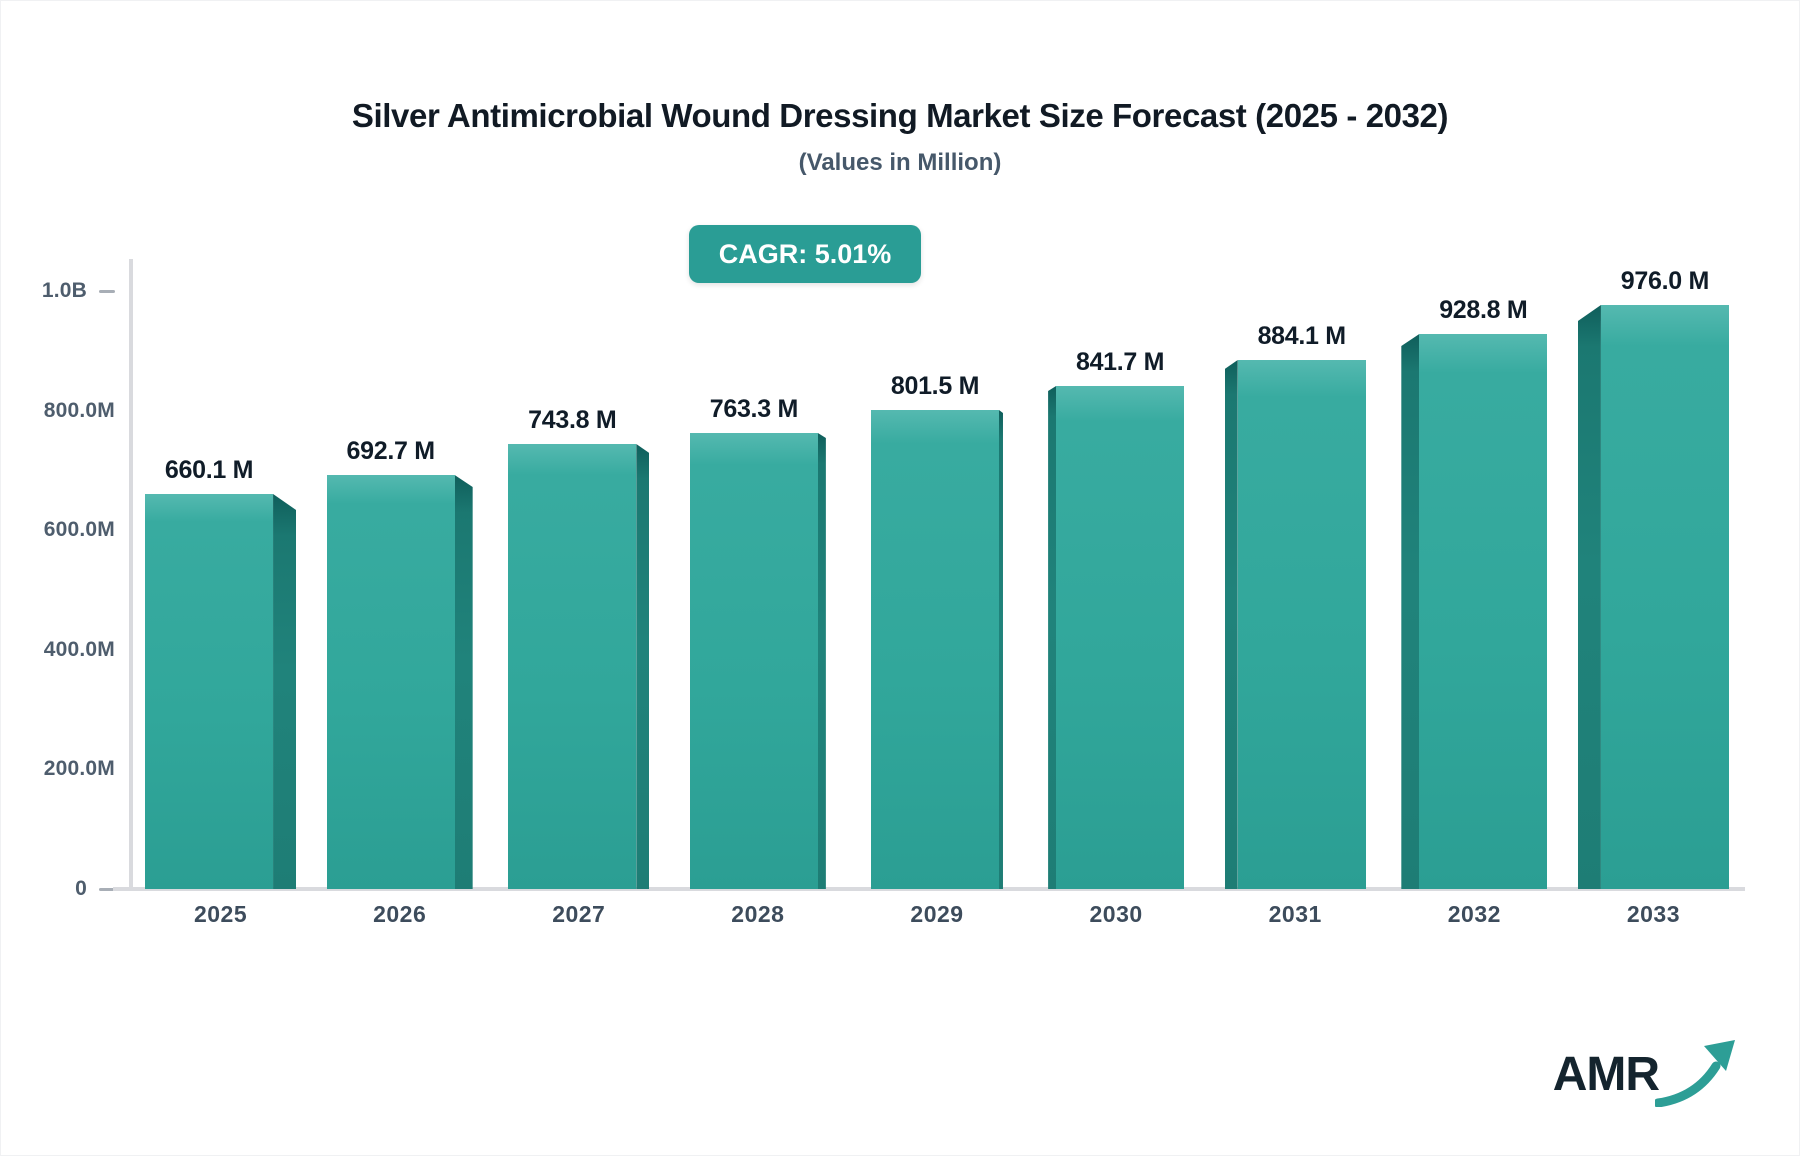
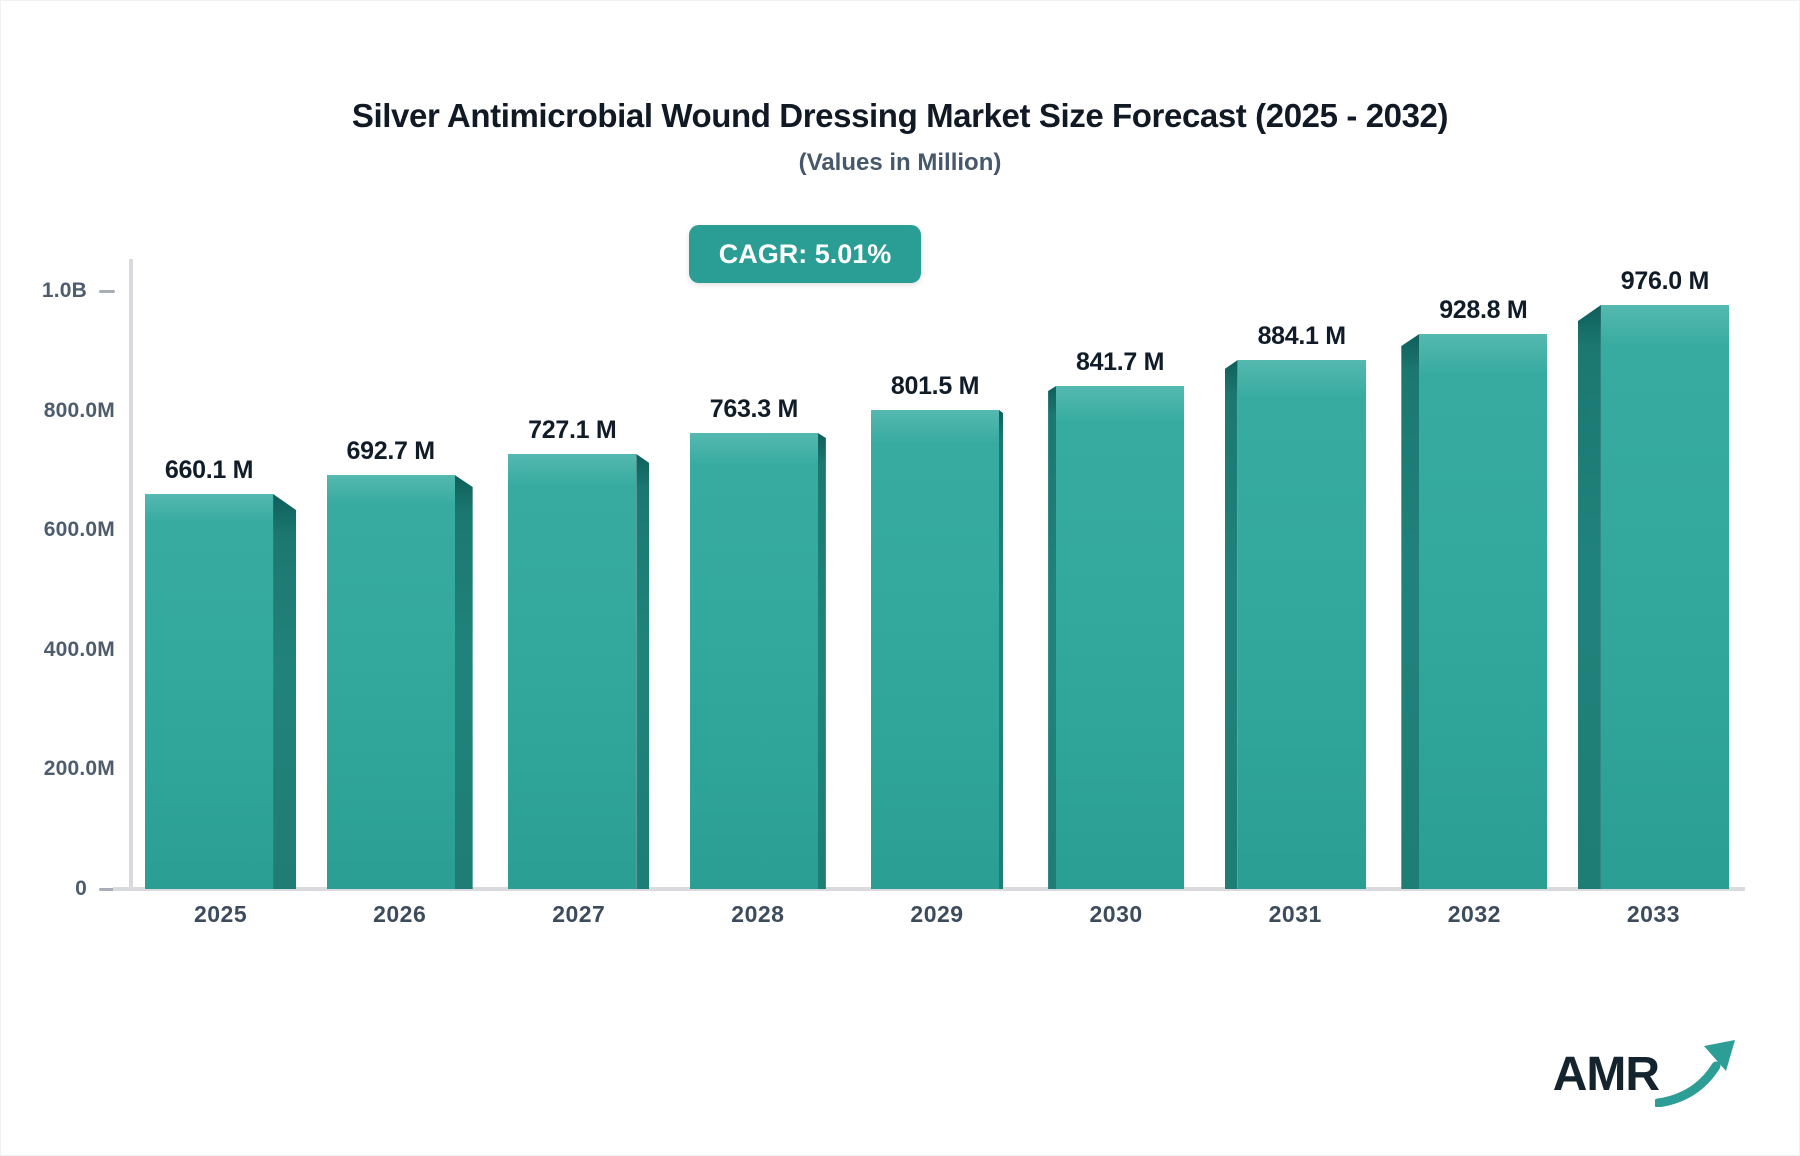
2027: 743.8 -> 727.1
